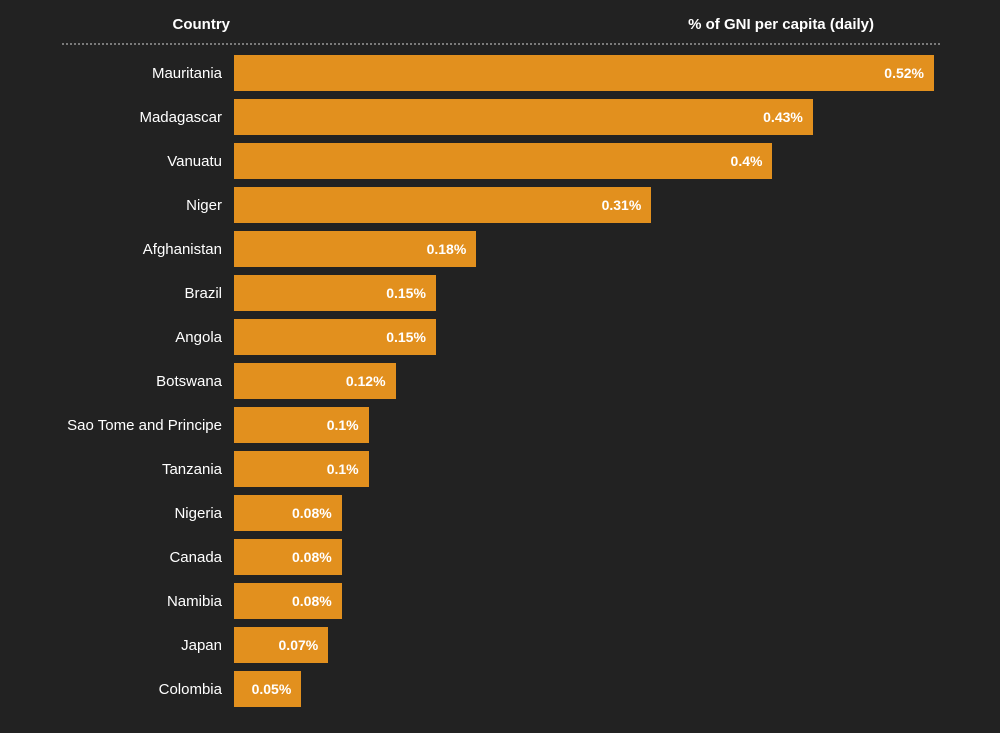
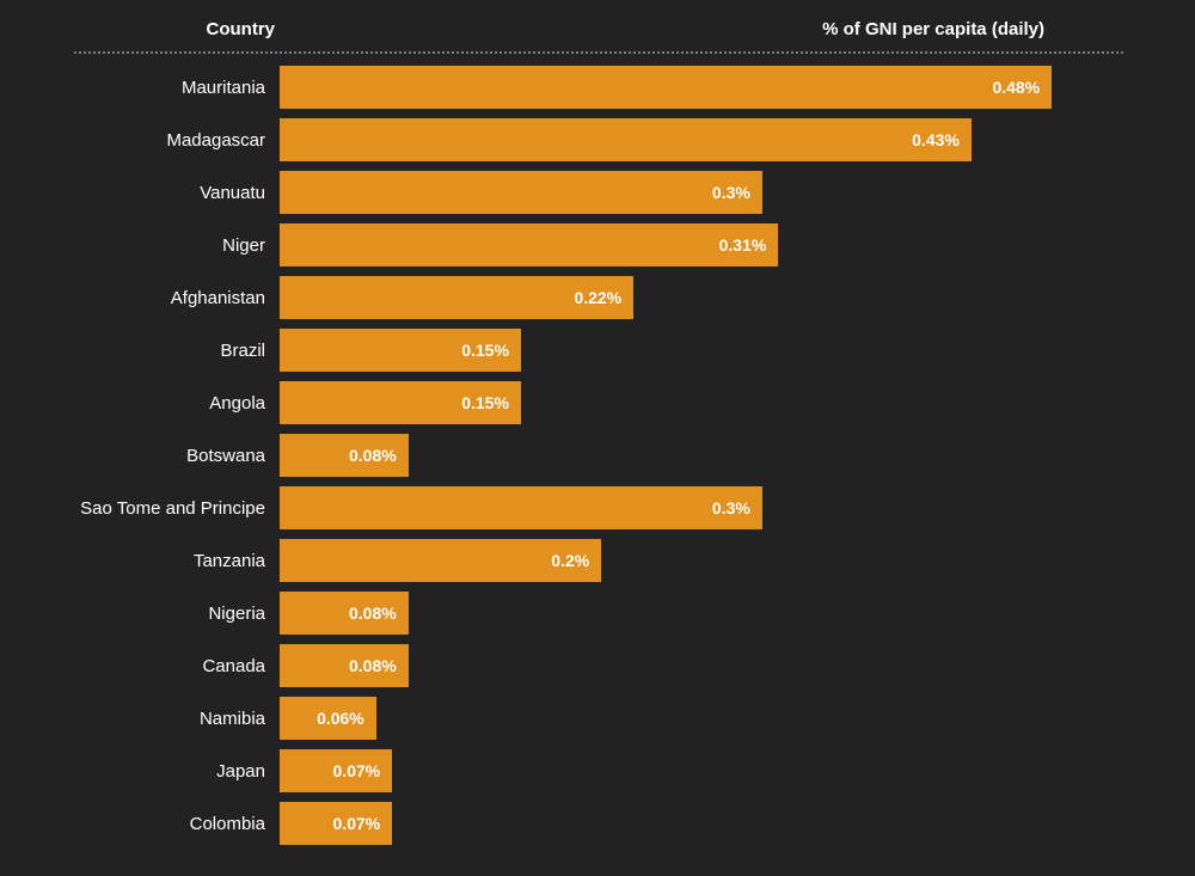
Mauritania: 0.52% -> 0.48%
Vanuatu: 0.4% -> 0.3%
Afghanistan: 0.18% -> 0.22%
Botswana: 0.12% -> 0.08%
Sao Tome and Principe: 0.1% -> 0.3%
Tanzania: 0.1% -> 0.2%
Namibia: 0.08% -> 0.06%
Colombia: 0.05% -> 0.07%
